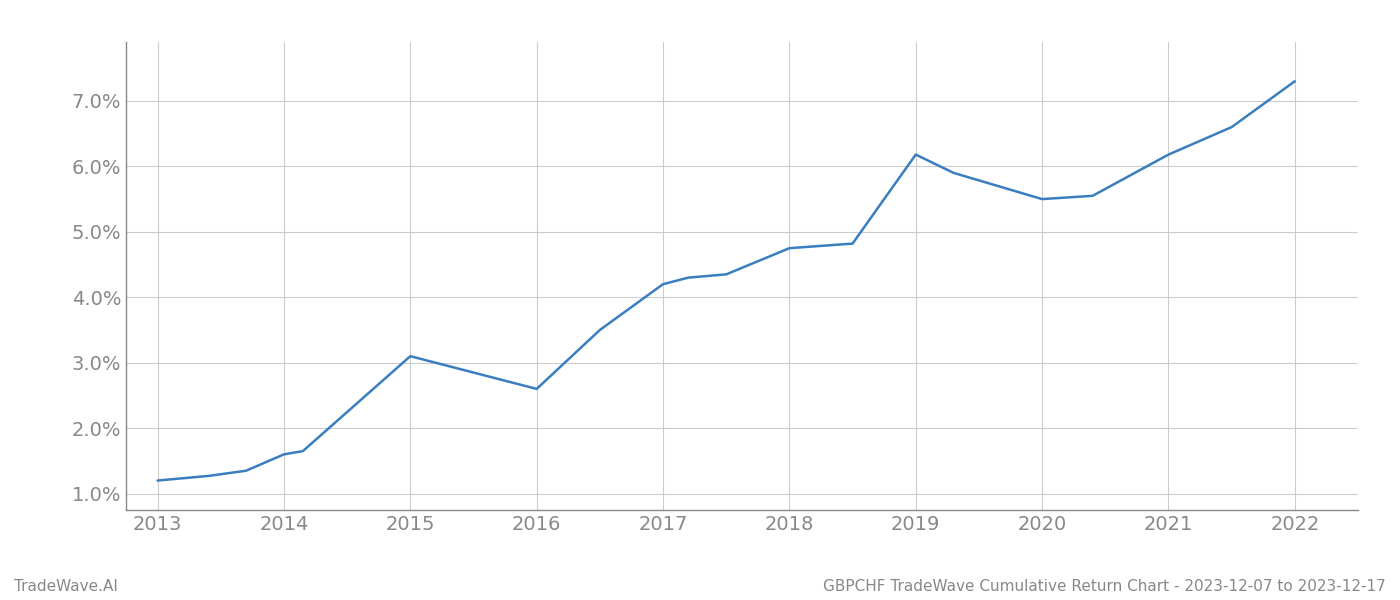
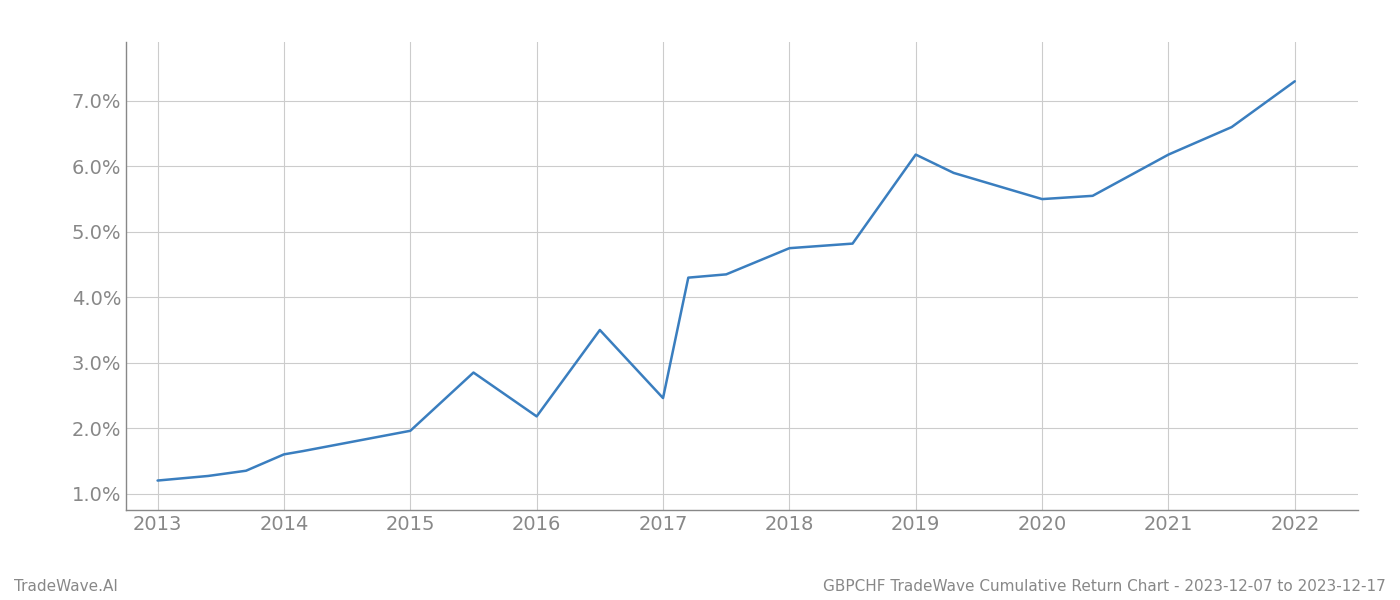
2015: 3.10% -> 1.96%
2016: 2.60% -> 2.18%
2017: 4.20% -> 2.46%
